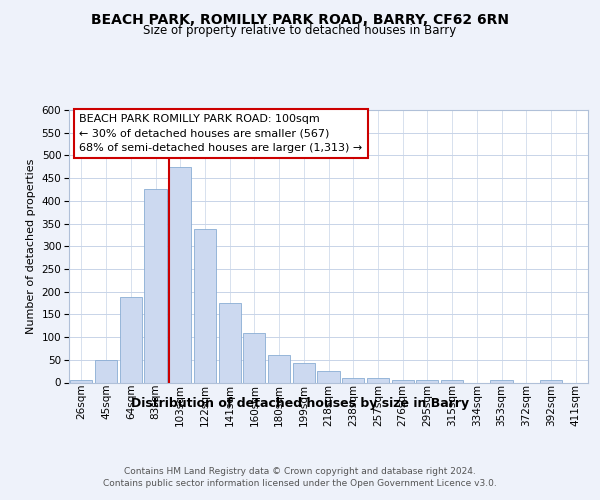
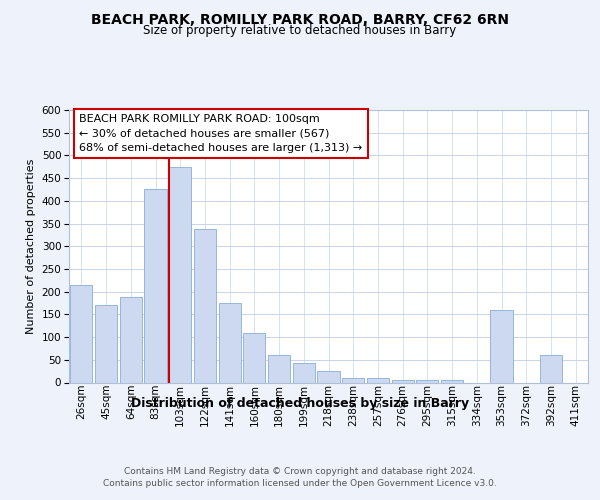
26sqm: 5 -> 215
45sqm: 50 -> 170
353sqm: 5 -> 160
392sqm: 5 -> 60
